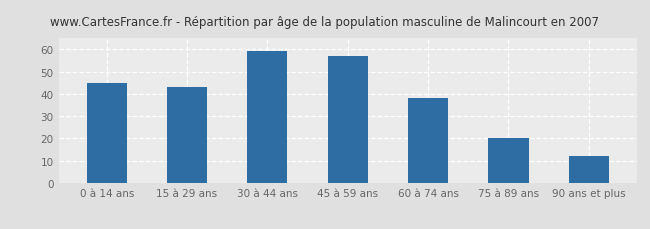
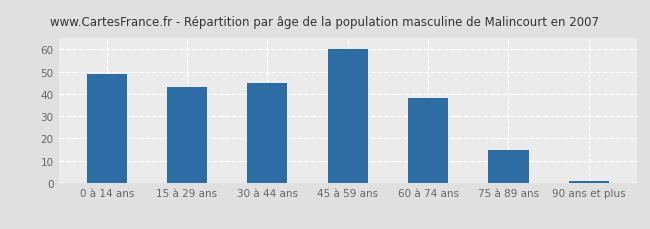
0 à 14 ans: 45 -> 49
30 à 44 ans: 59 -> 45
45 à 59 ans: 57 -> 60
75 à 89 ans: 20 -> 15
90 ans et plus: 12 -> 1
